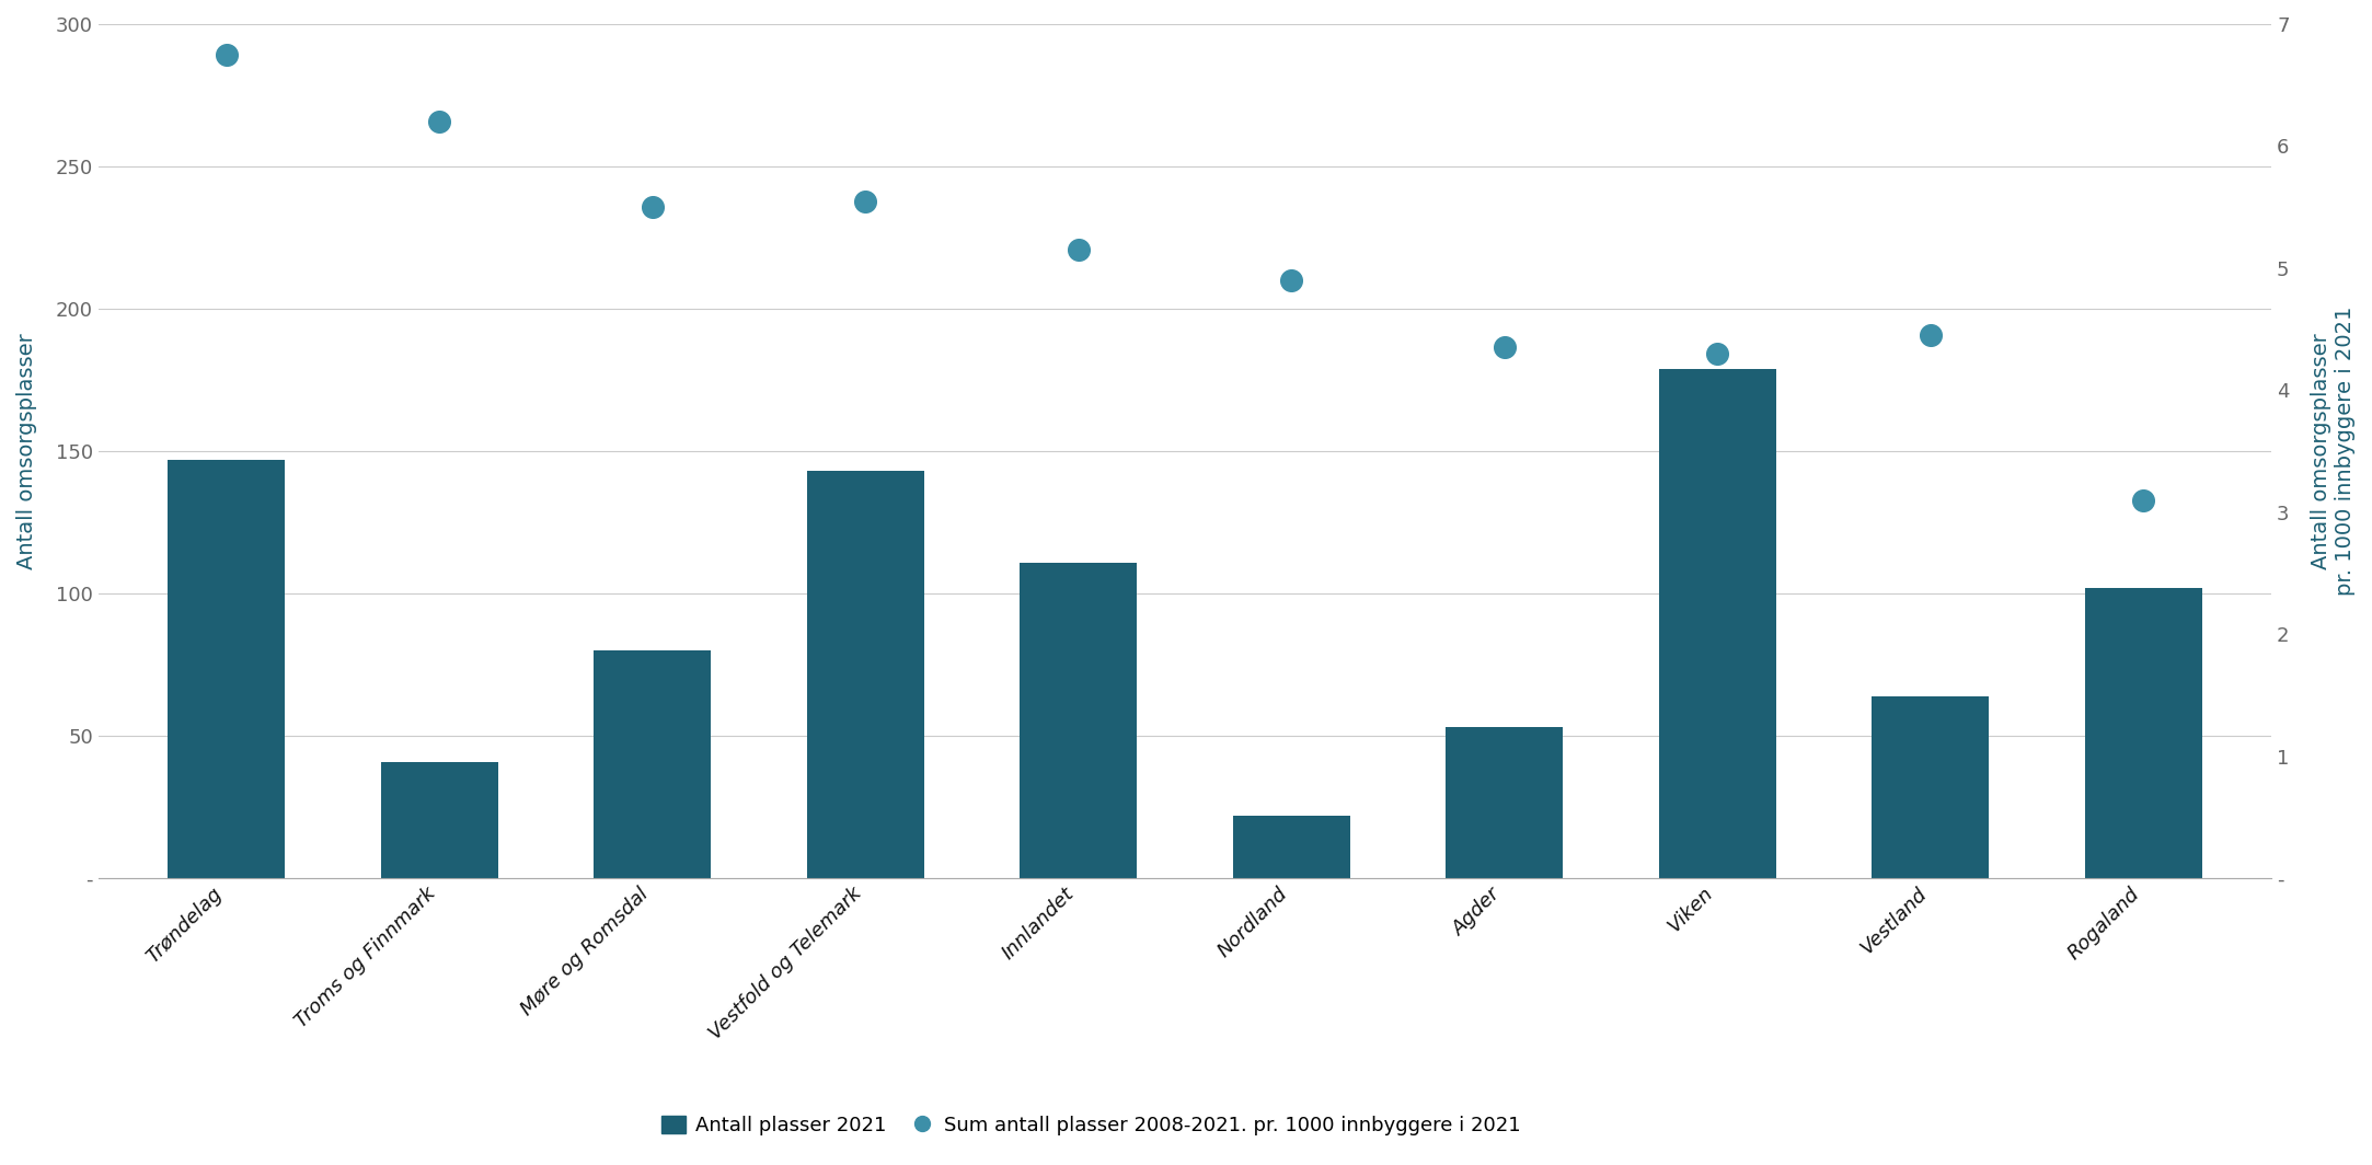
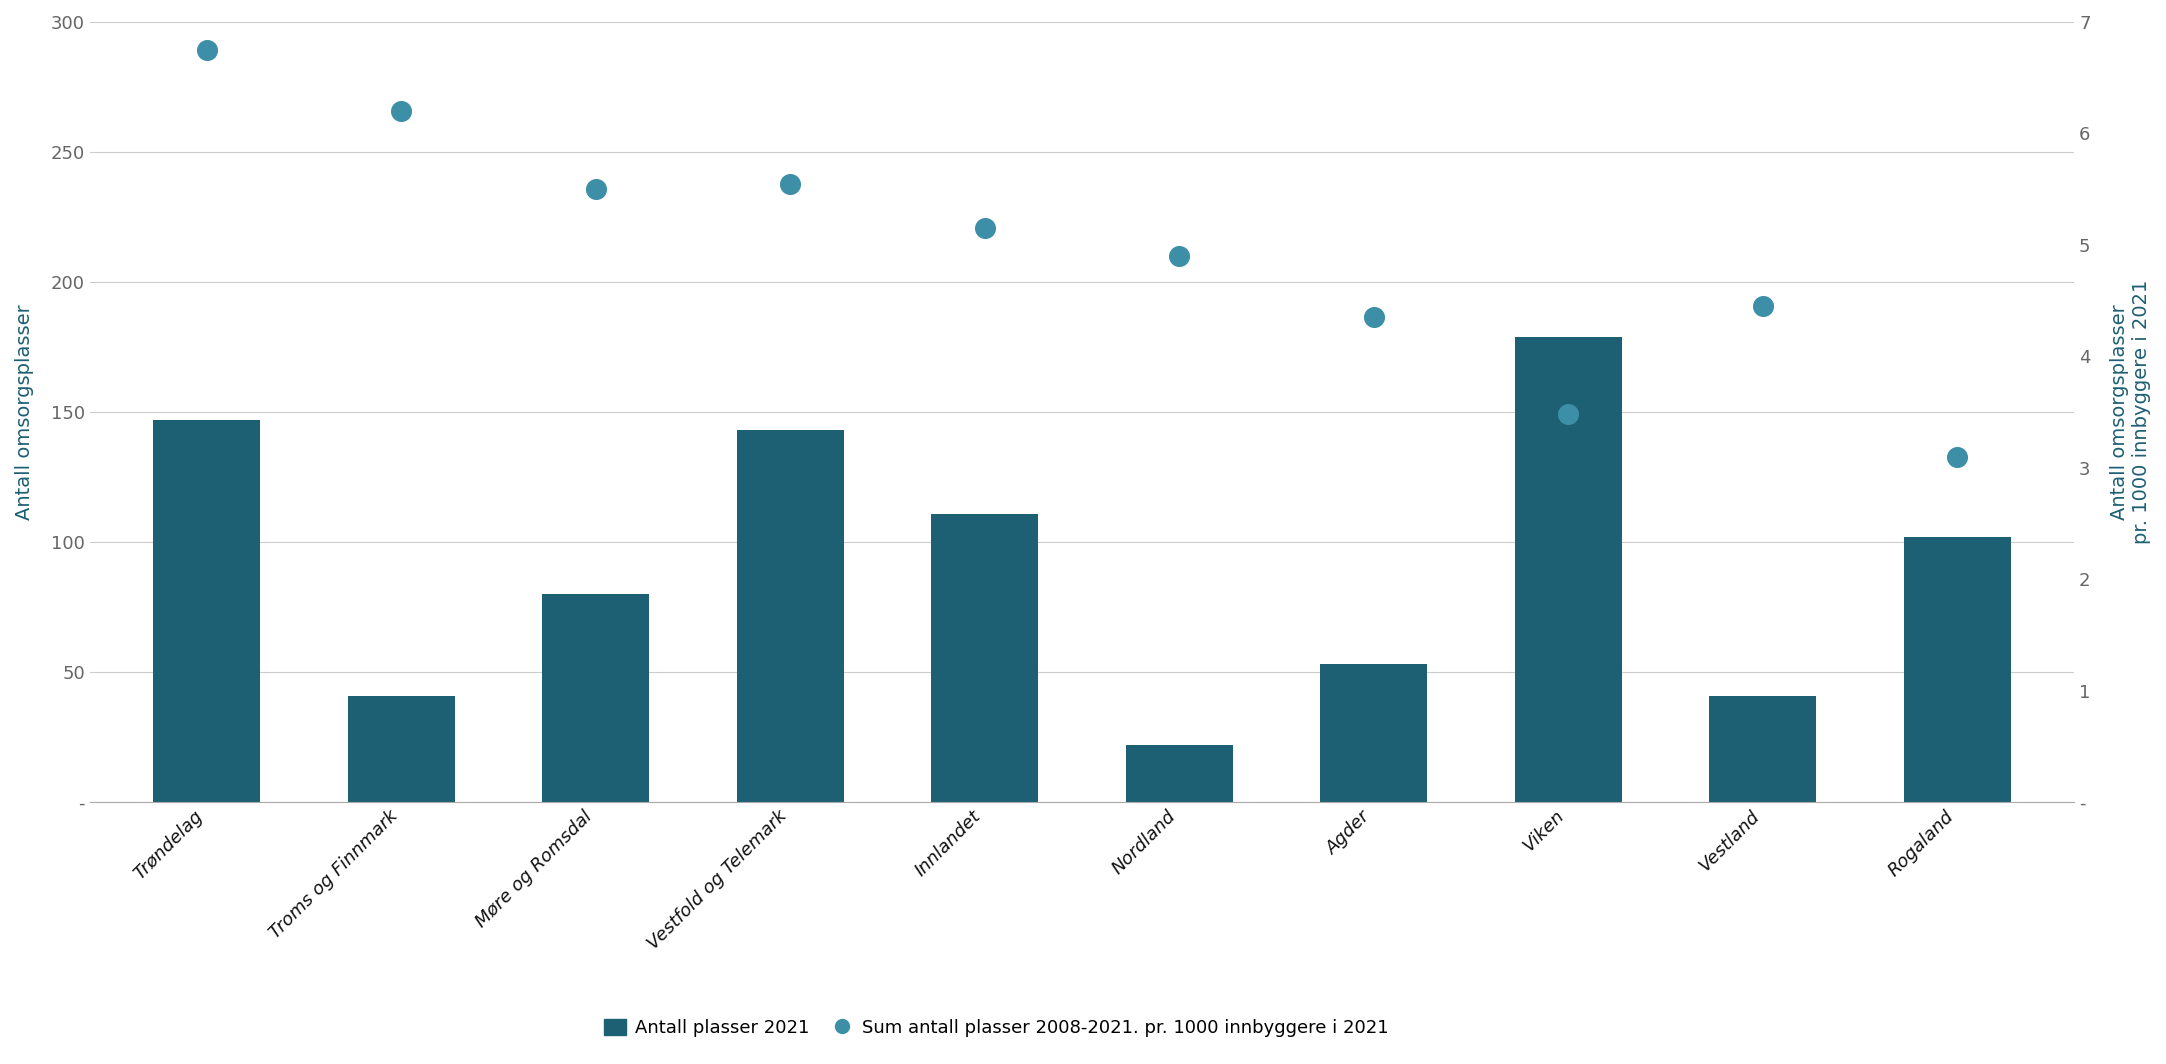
Sum antall plasser 2008-2021. pr. 1000 innbyggere i 2021/Viken: 4.30 -> 3.48
Antall plasser 2021/Vestland: 64 -> 41
